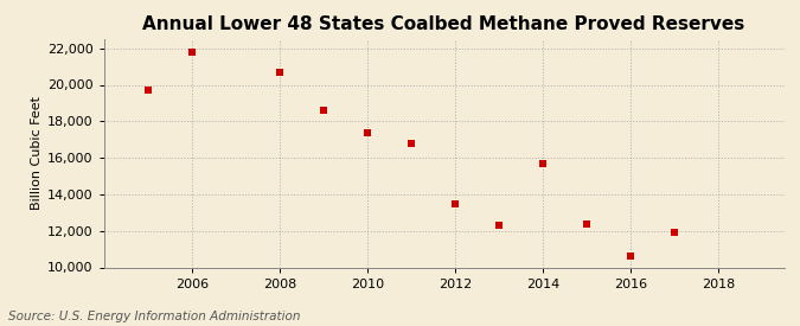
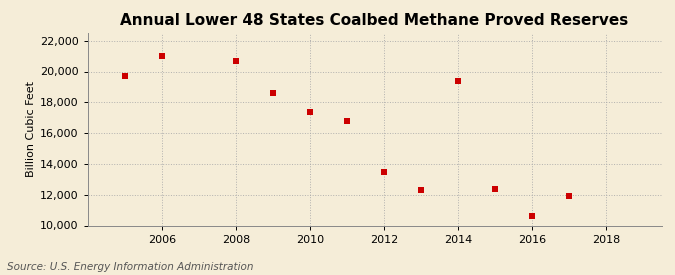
2006: 21,800 -> 21,000
2014: 15,700 -> 19,400
